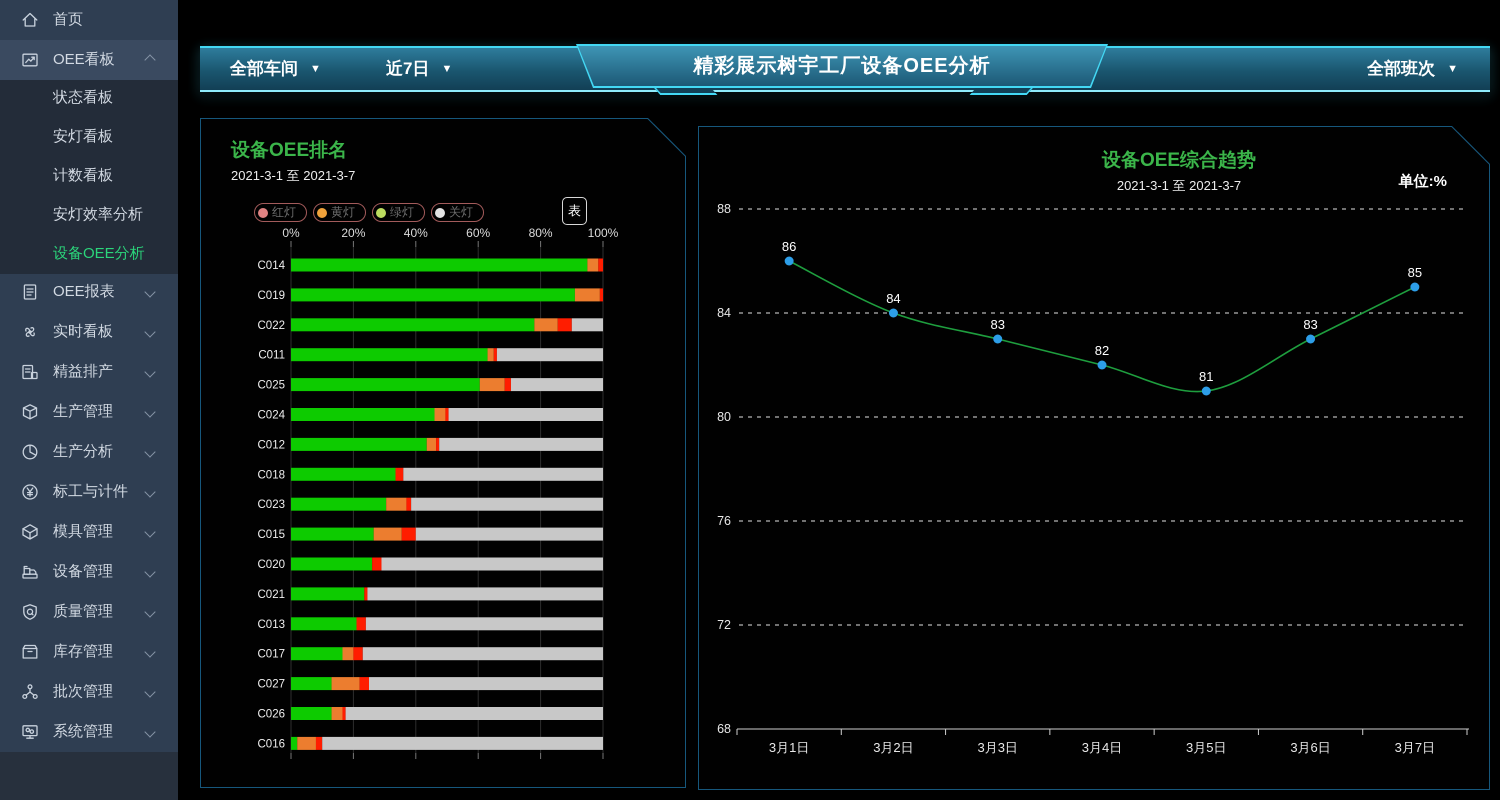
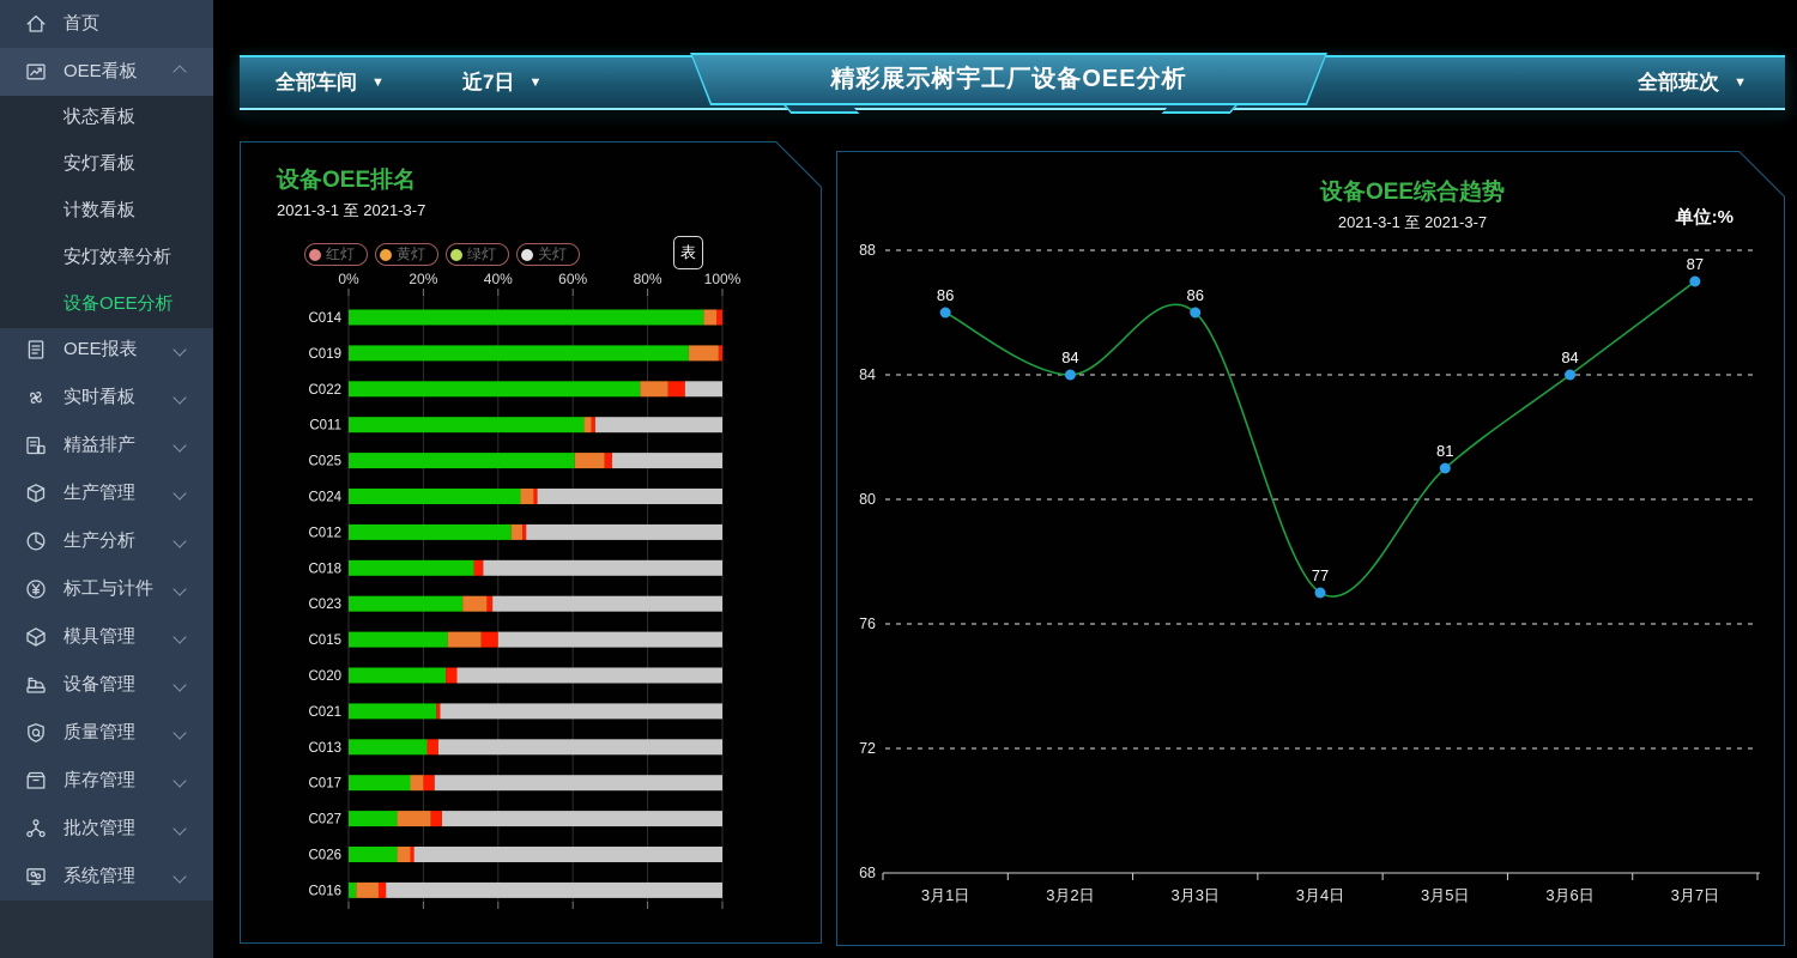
设备OEE综合趋势/3月3日: 83 -> 86
设备OEE综合趋势/3月4日: 82 -> 77
设备OEE综合趋势/3月6日: 83 -> 84
设备OEE综合趋势/3月7日: 85 -> 87
